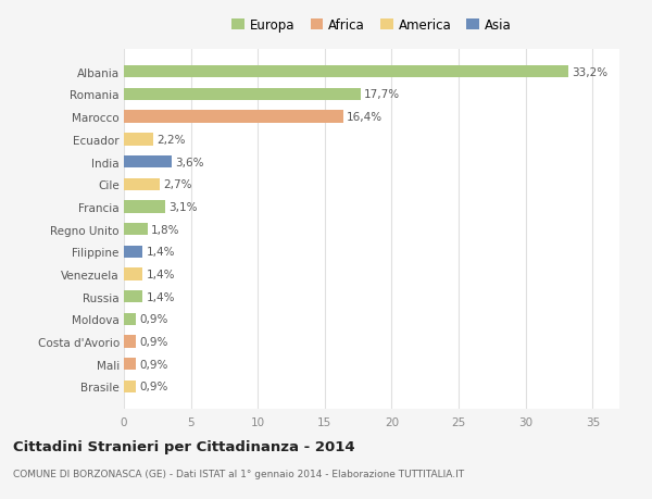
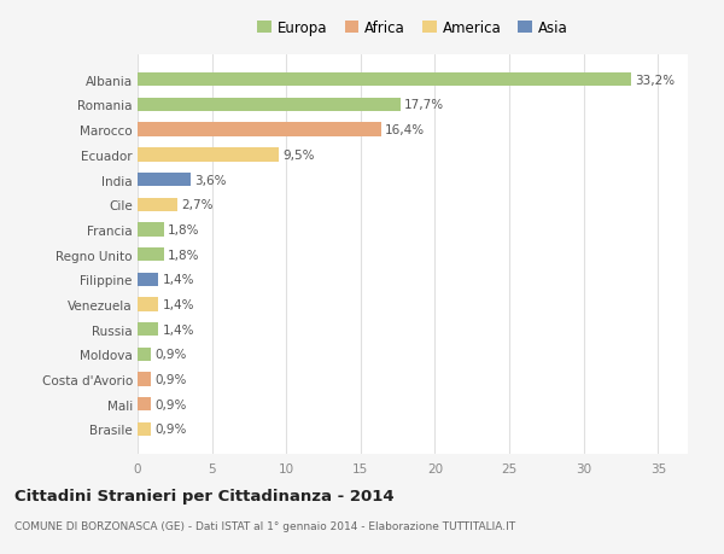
Ecuador: 2,2% -> 9,5%
Francia: 3,1% -> 1,8%
